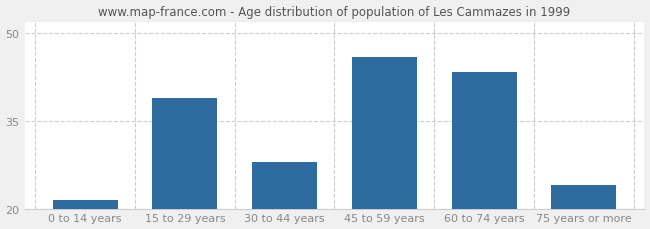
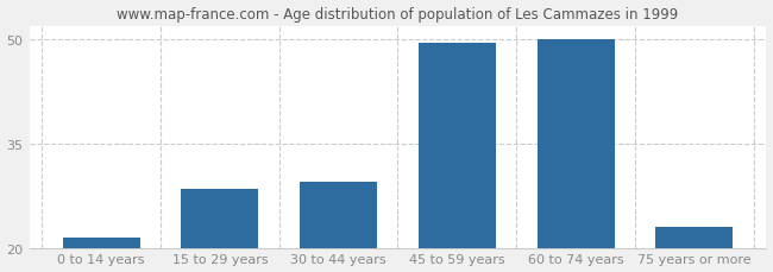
15 to 29 years: 39.0 -> 28.5
30 to 44 years: 28.0 -> 29.5
45 to 59 years: 46.0 -> 49.5
60 to 74 years: 43.4 -> 50.0
75 years or more: 24.0 -> 23.0
